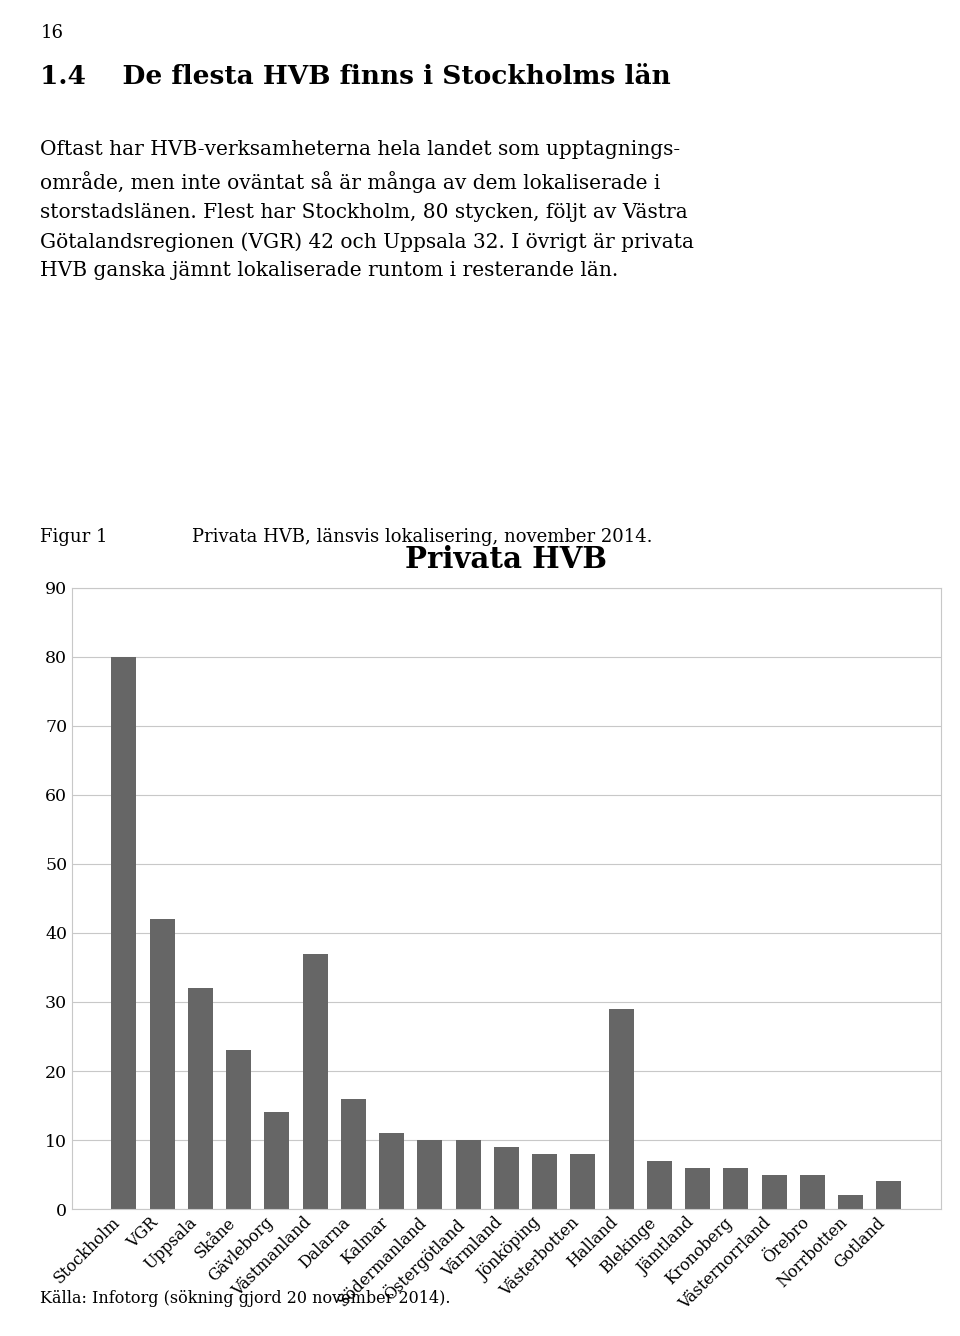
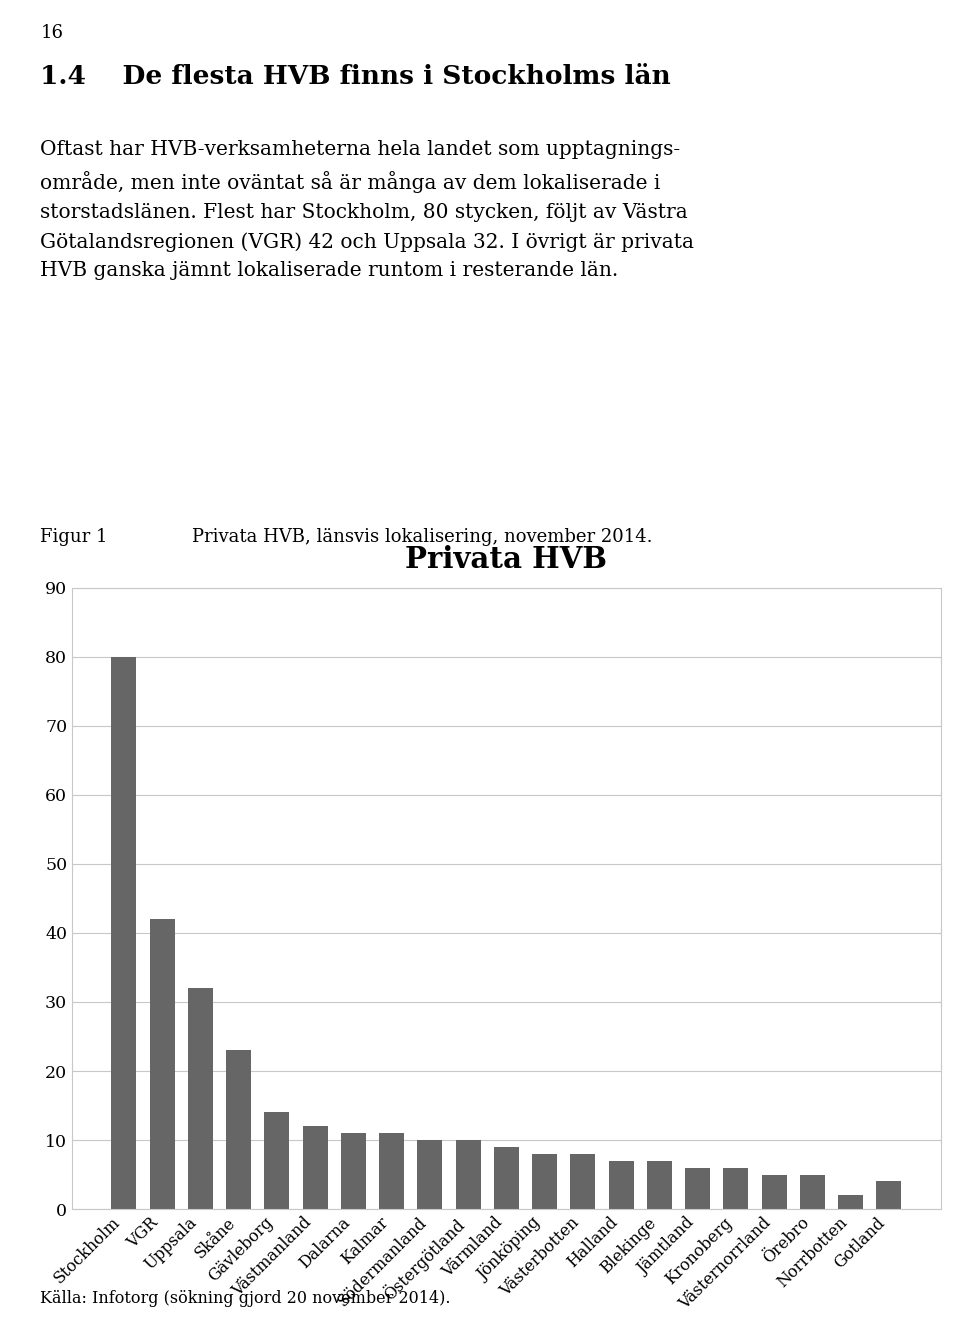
Västmanland: 37 -> 12
Dalarna: 16 -> 11
Halland: 29 -> 7
